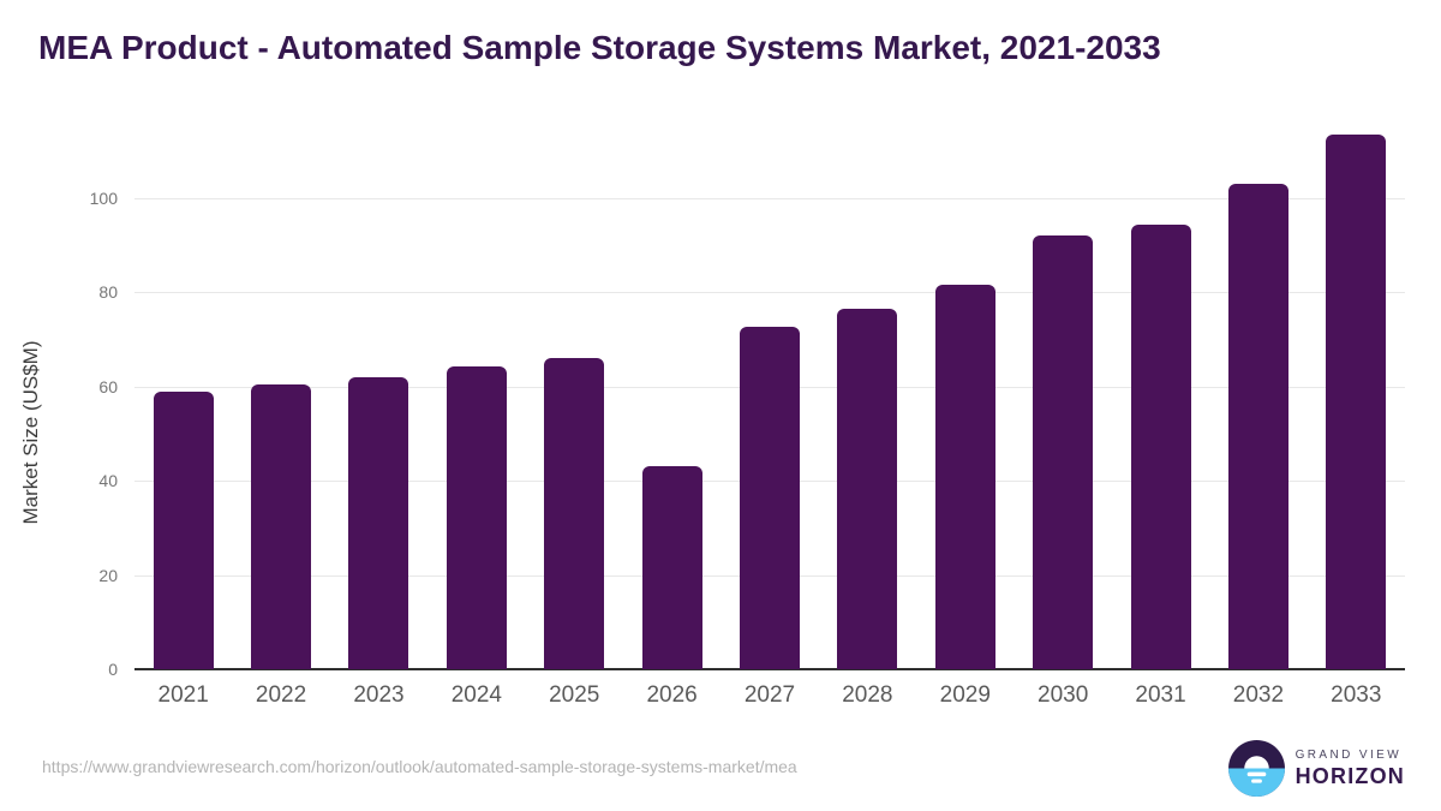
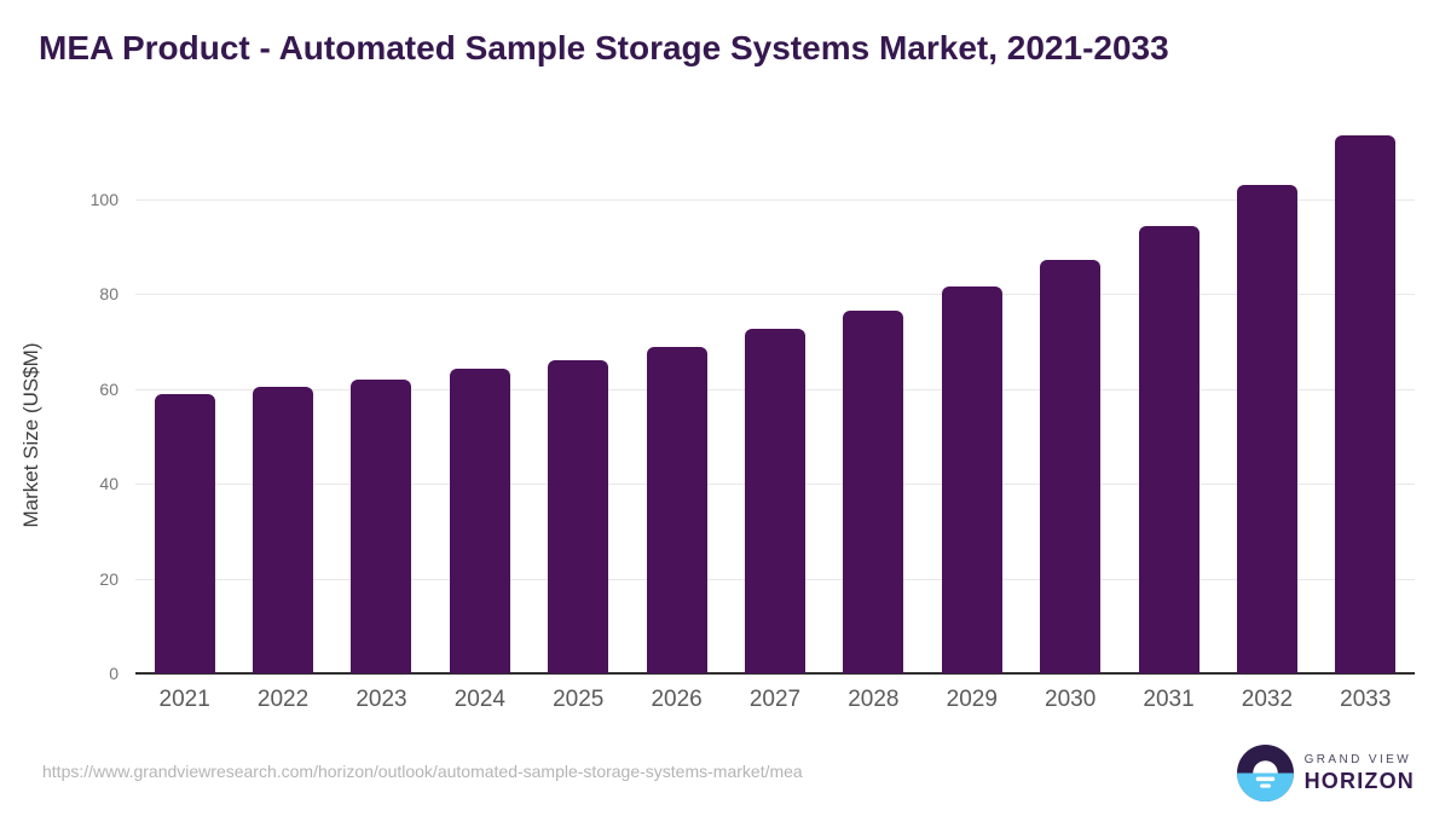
2026: 43 -> 69
2030: 92 -> 87
